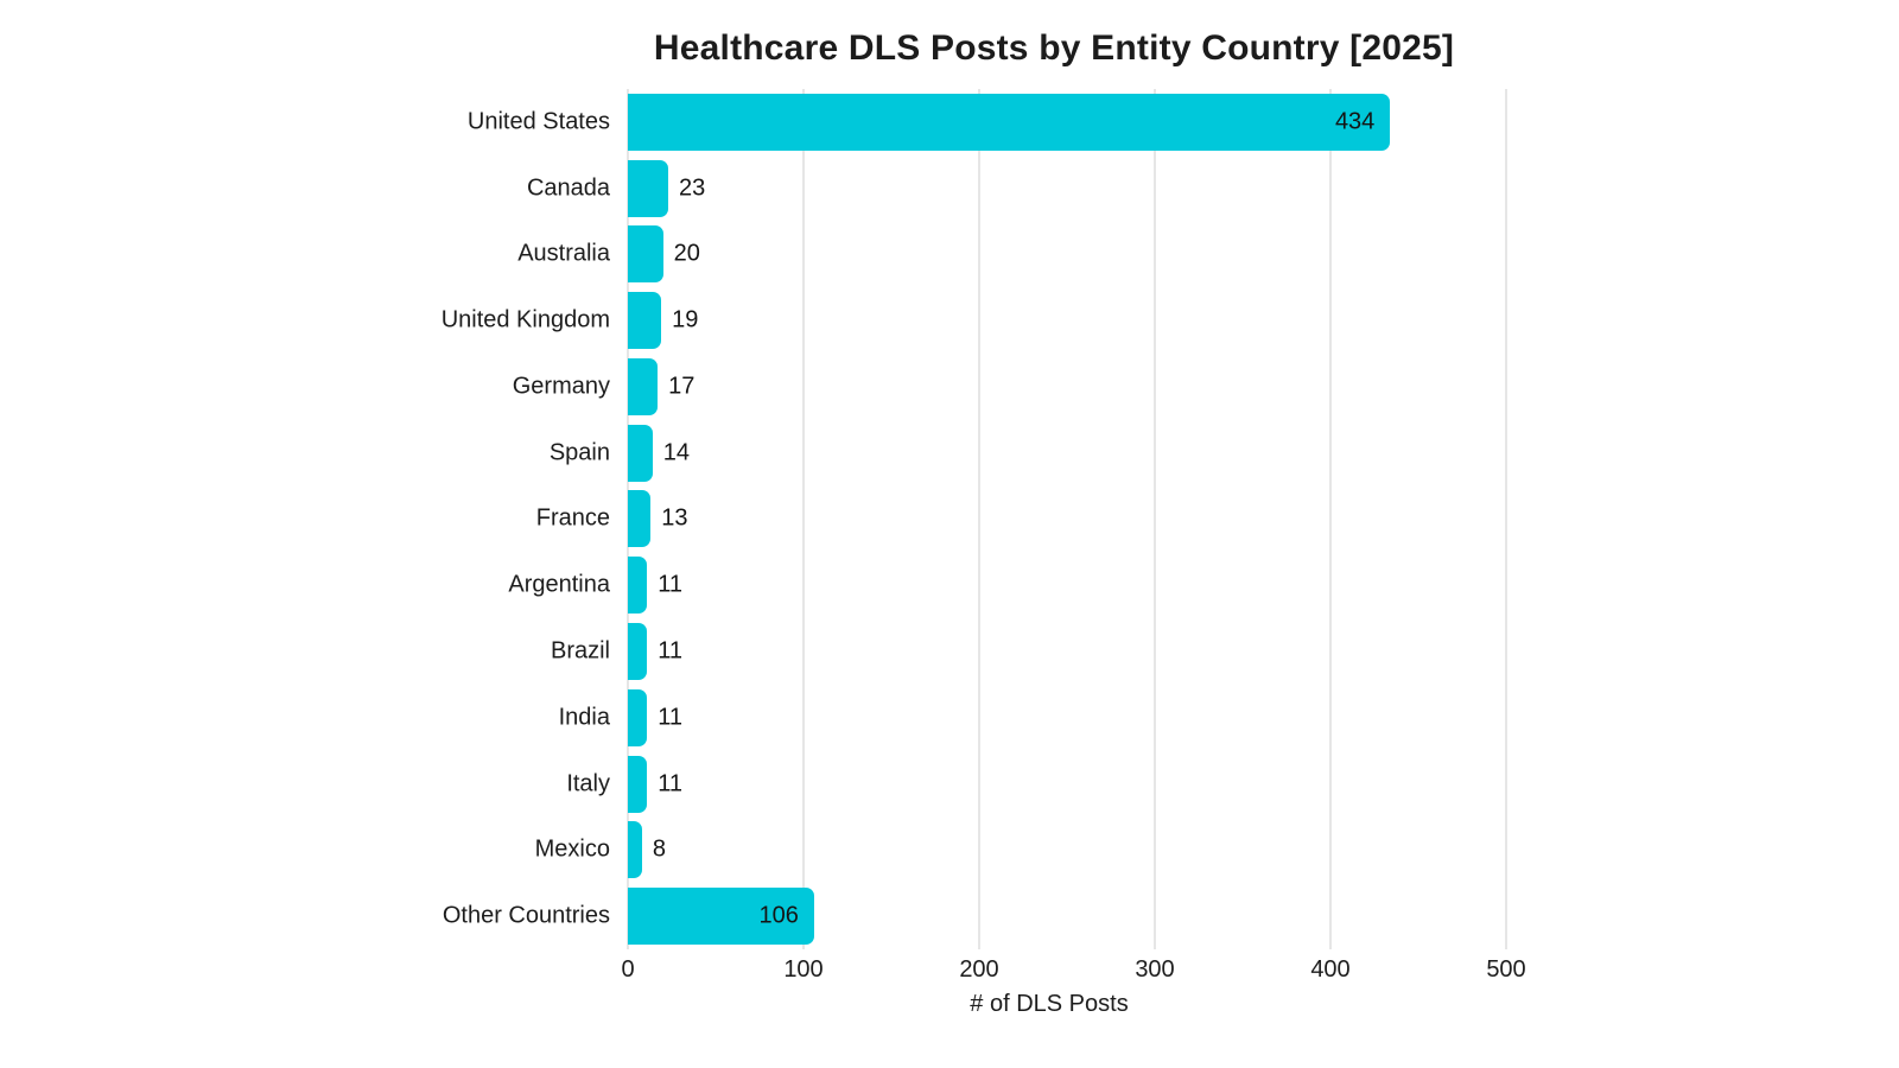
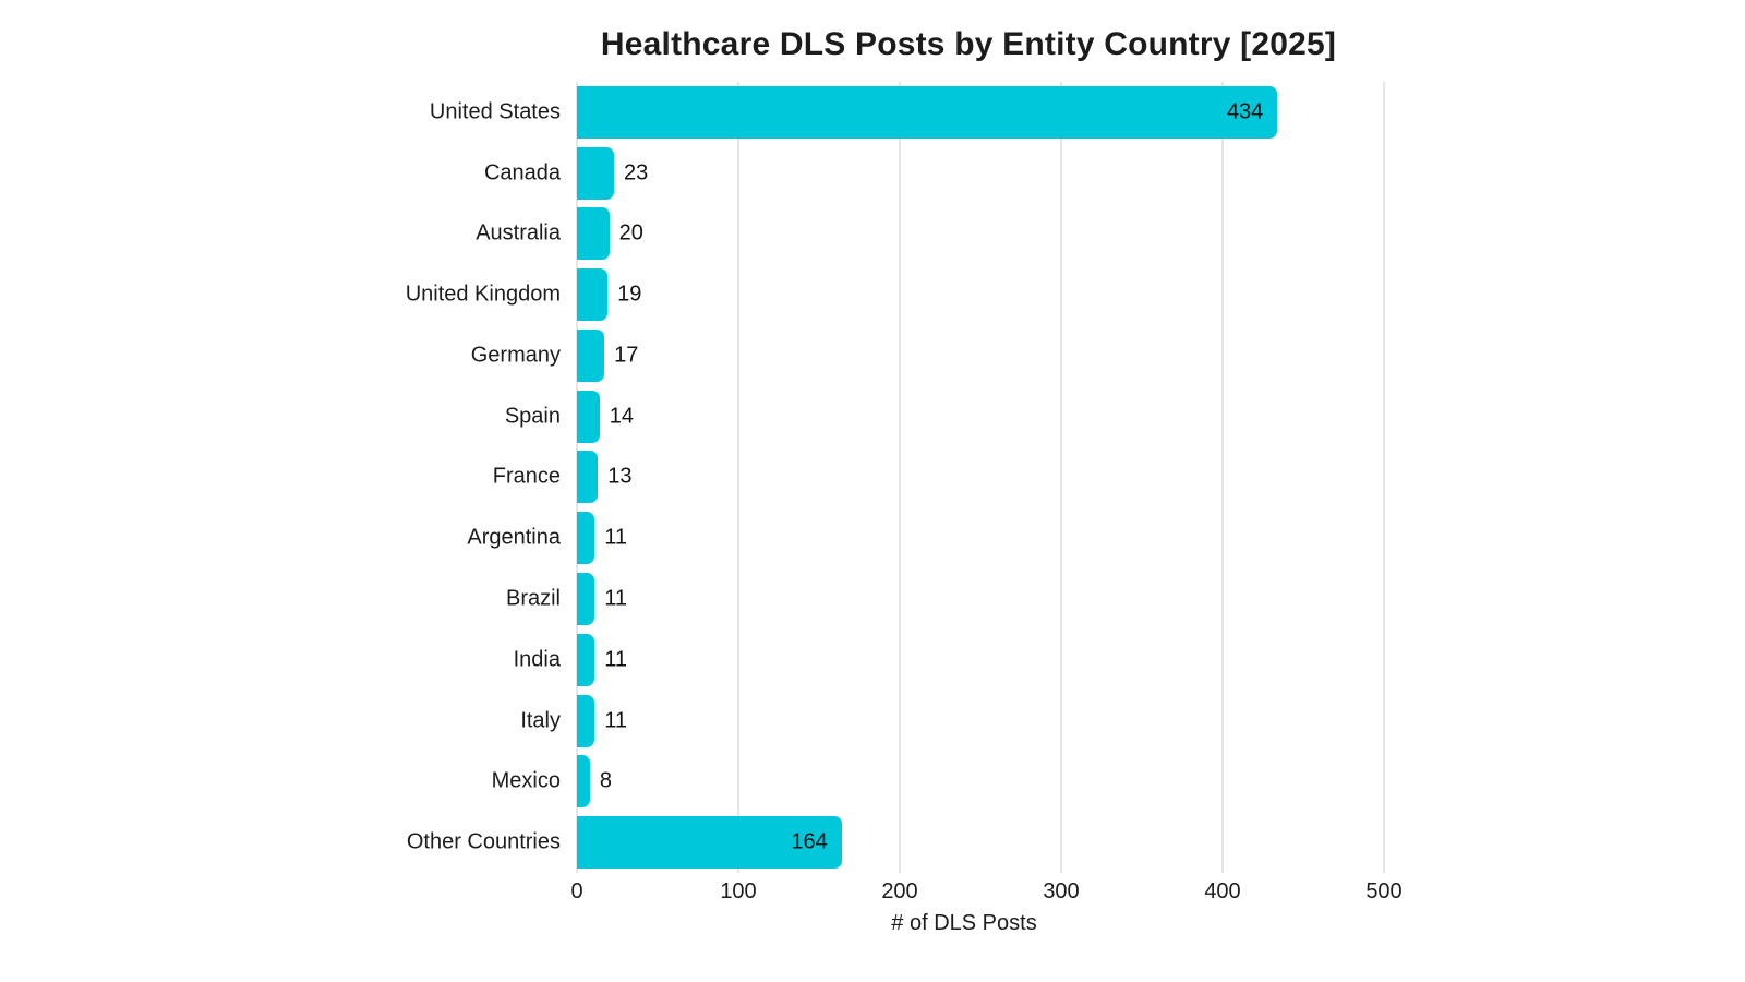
Other Countries: 106 -> 164
